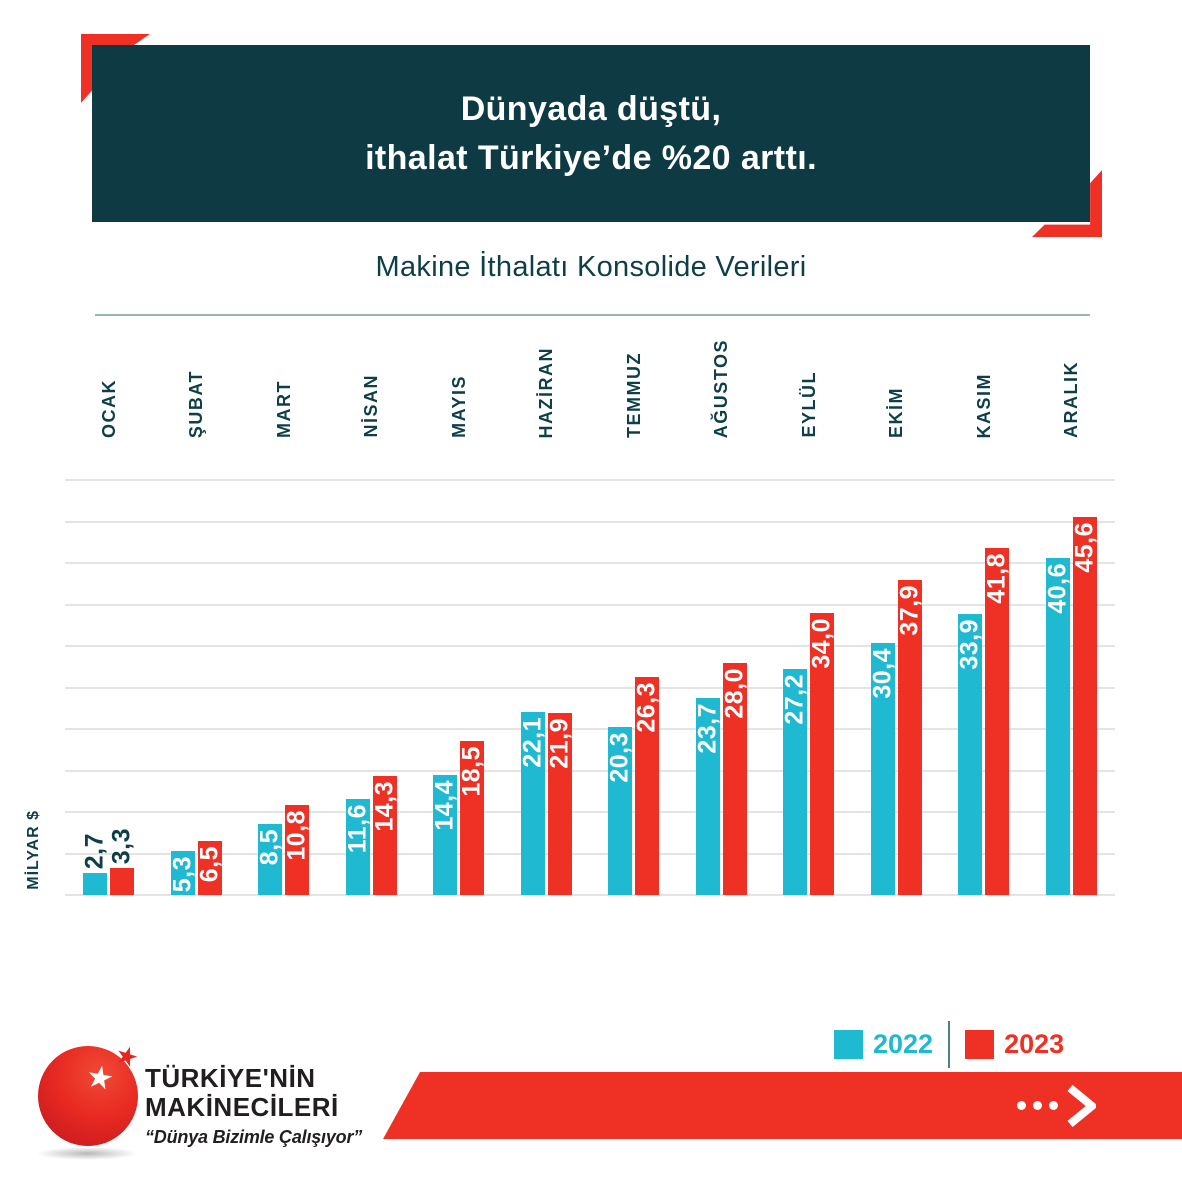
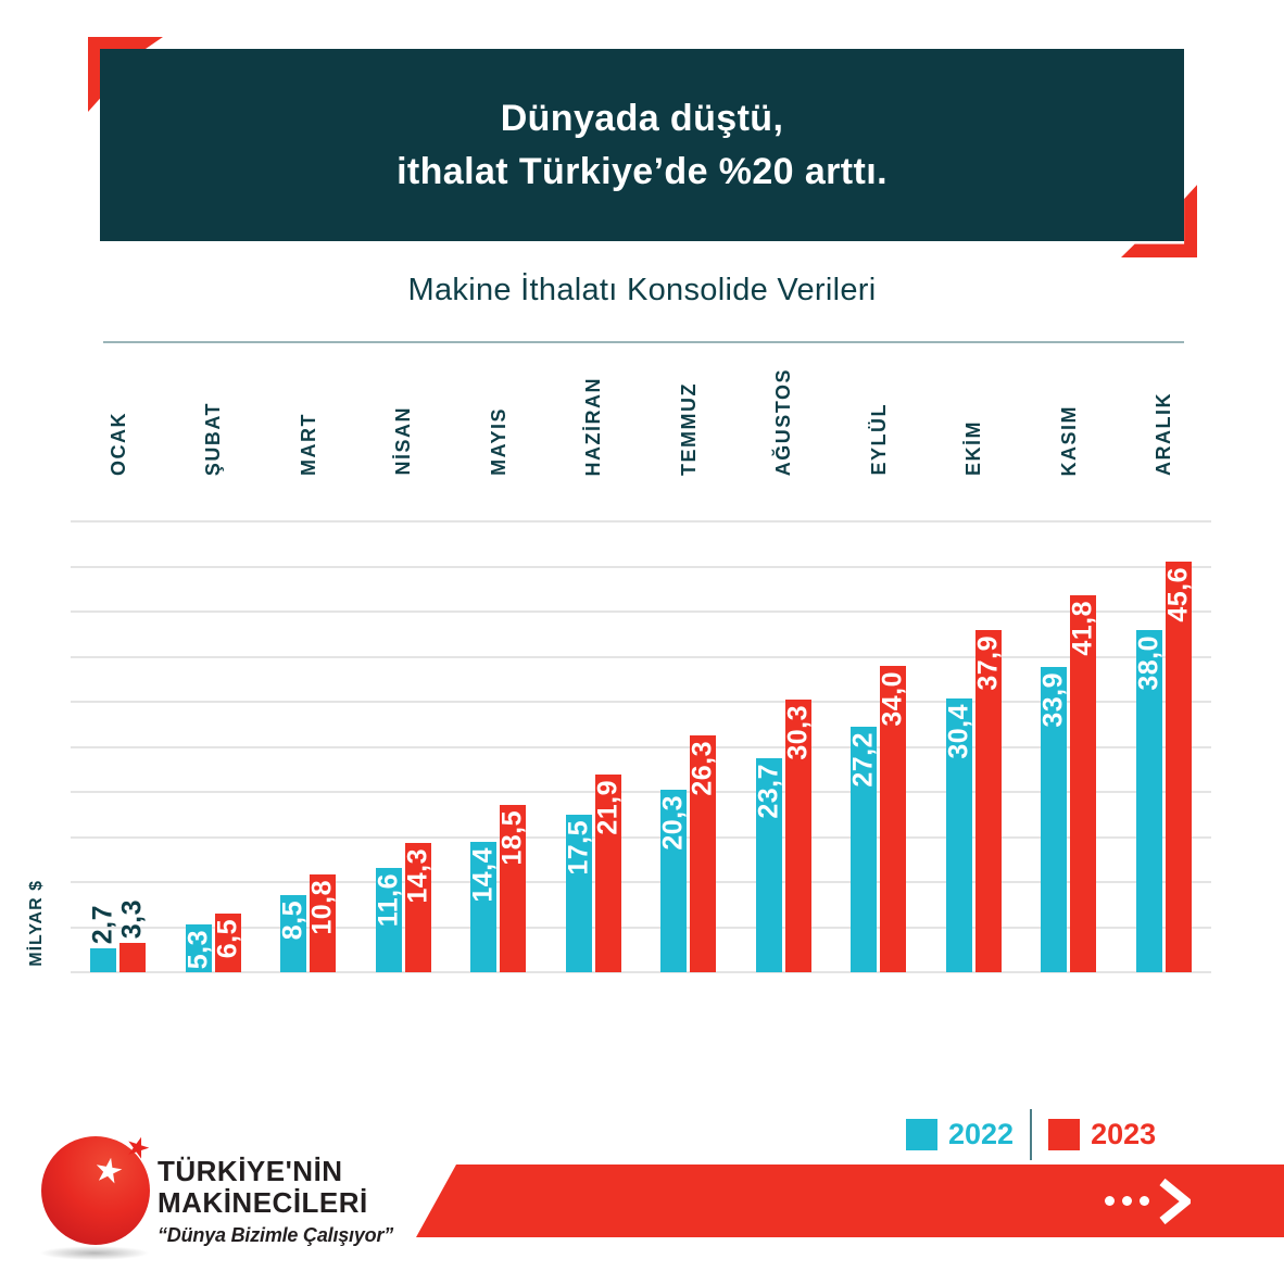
2022/HAZİRAN: 22,1 -> 17,5
2023/AĞUSTOS: 28,0 -> 30,3
2022/ARALIK: 40,6 -> 38,0
